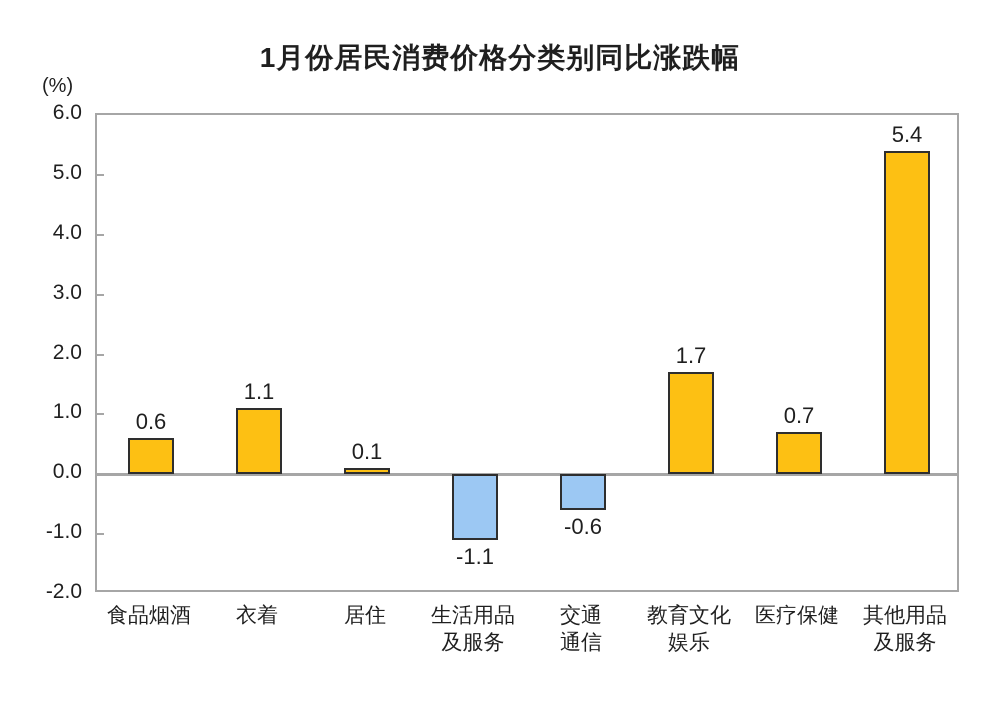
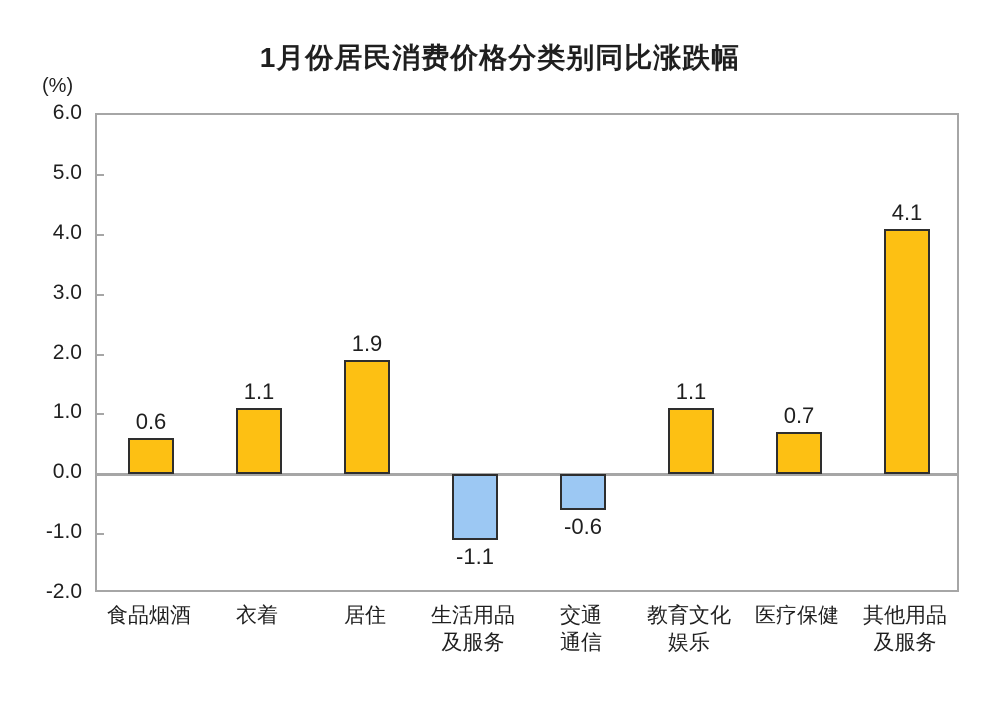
居住: 0.1 -> 1.9
教育文化 娱乐: 1.7 -> 1.1
其他用品 及服务: 5.4 -> 4.1
